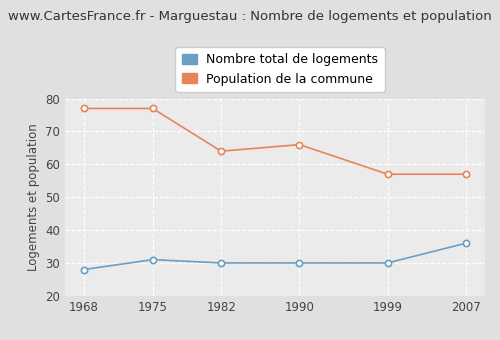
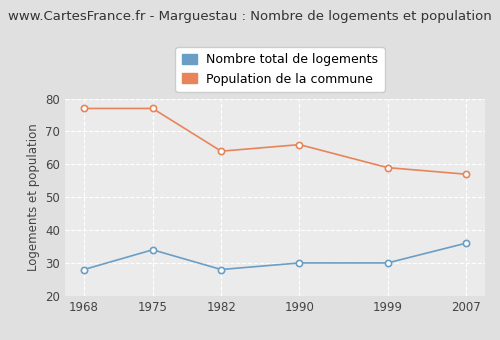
Nombre total de logements/1975: 31 -> 34
Nombre total de logements/1982: 30 -> 28
Population de la commune/1999: 57 -> 59
